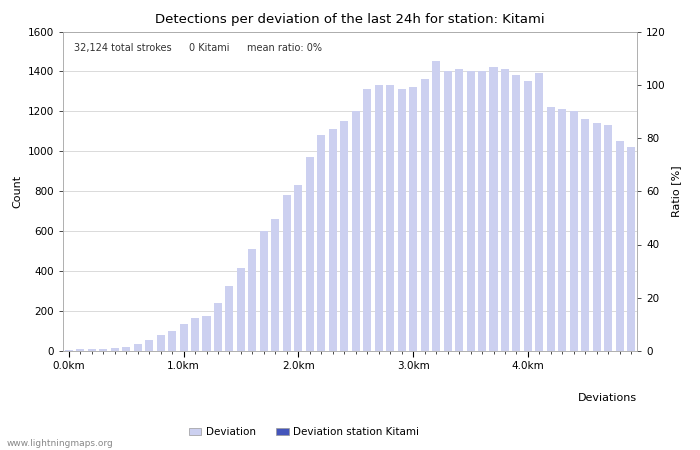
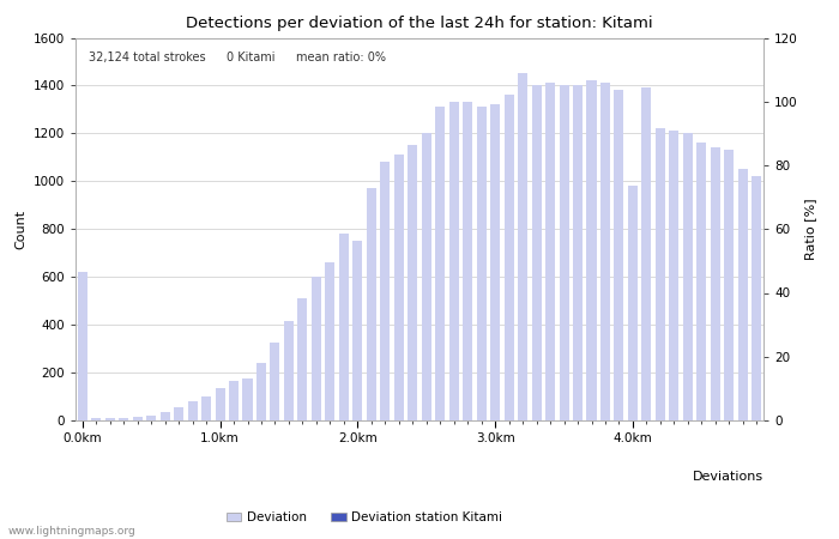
0.0km: 0 -> 620
2.0km: 830 -> 750
4.0km: 1350 -> 980
